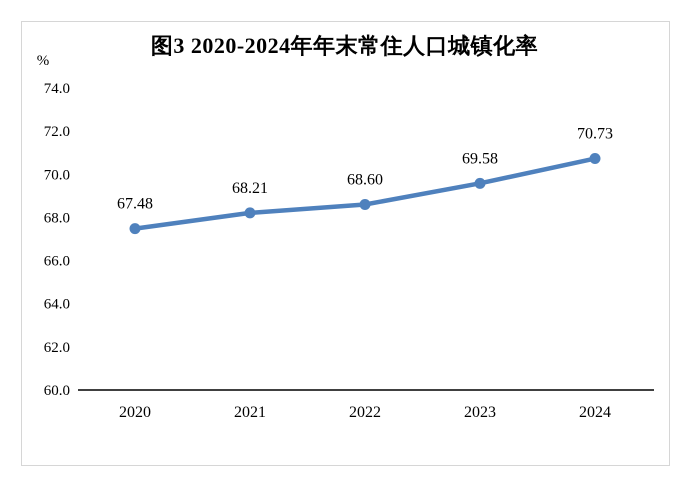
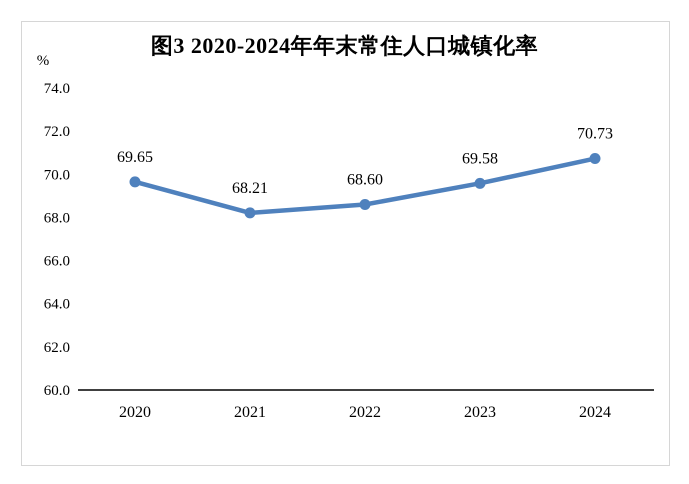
2020: 67.48 -> 69.65
